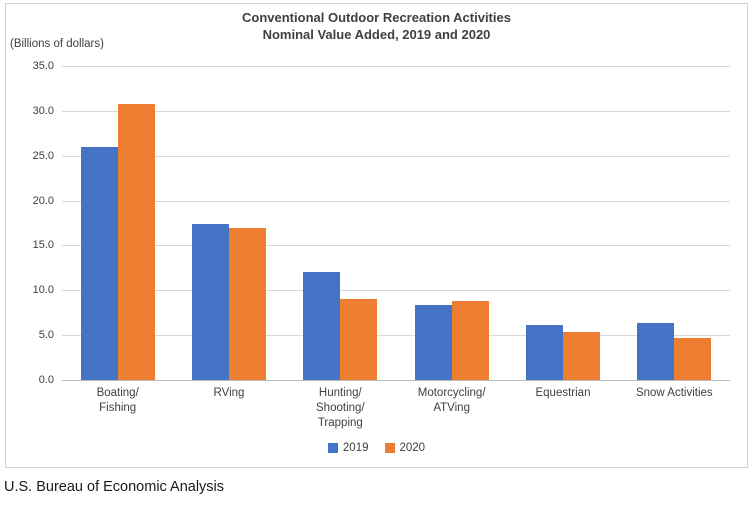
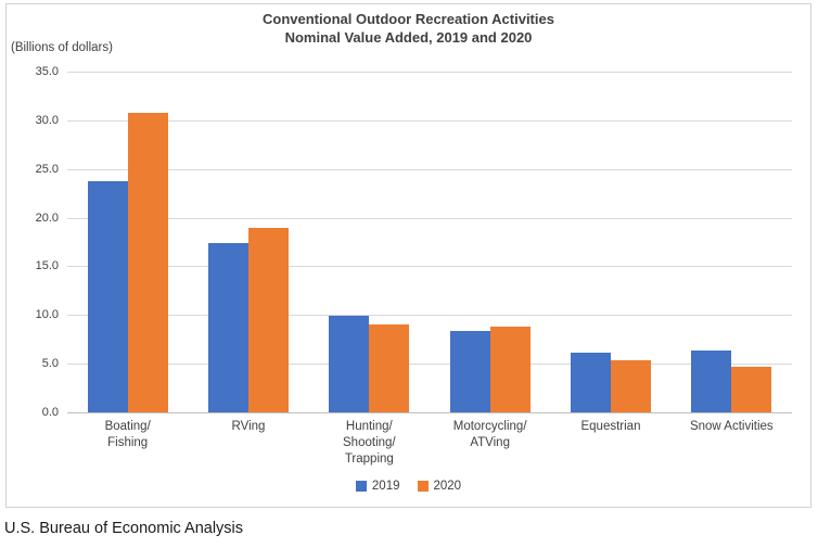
2019/Boating/Fishing: 26 -> 24
2020/RVing: 17 -> 19
2019/Hunting/Shooting/Trapping: 12 -> 10
